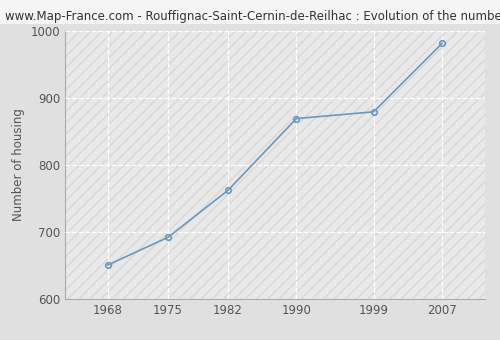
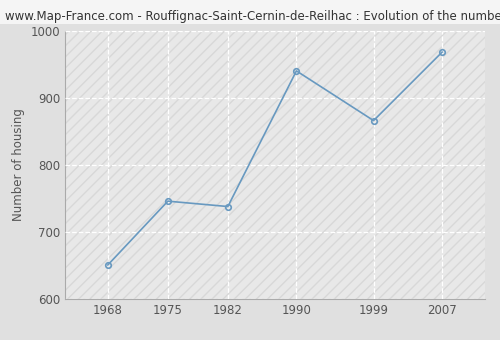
1975: 692 -> 746
1982: 762 -> 738
1990: 869 -> 940
1999: 879 -> 866
2007: 981 -> 968
